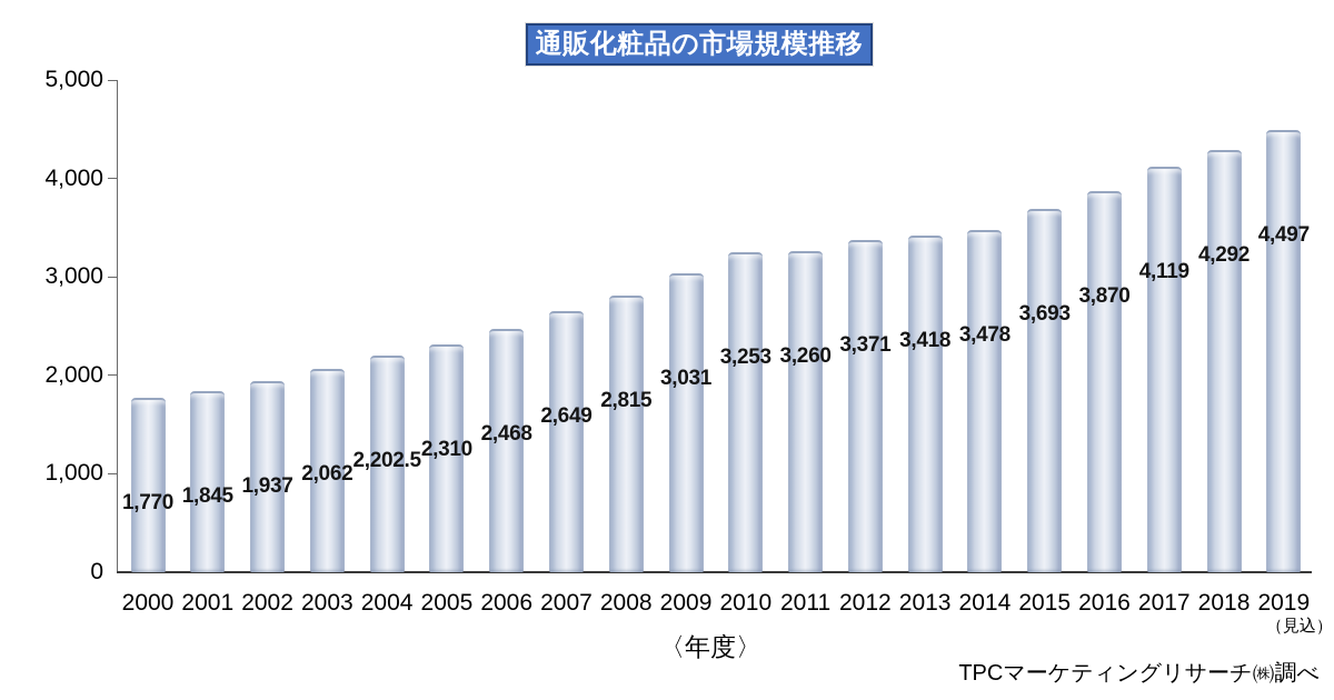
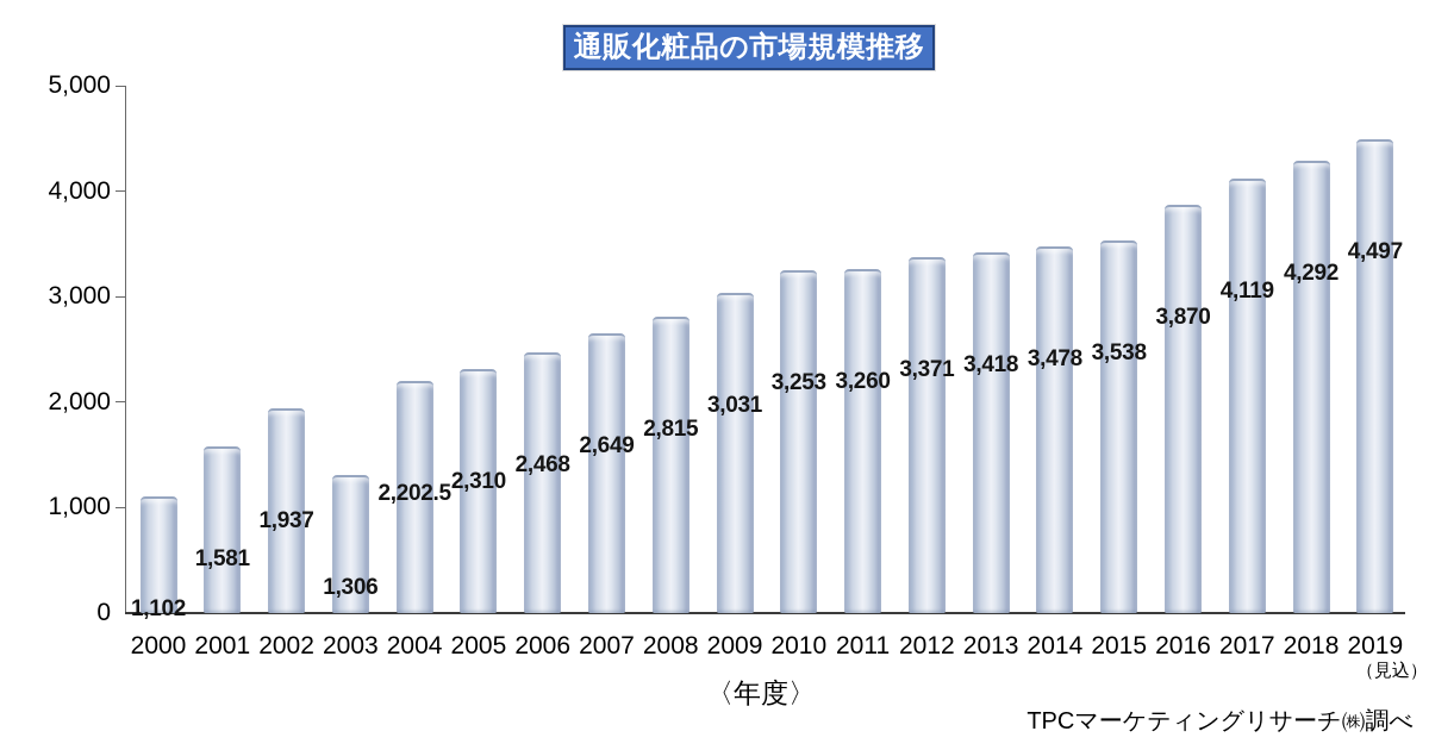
2000: 1,770 -> 1,102
2001: 1,845 -> 1,581
2003: 2,062 -> 1,306
2015: 3,693 -> 3,538
